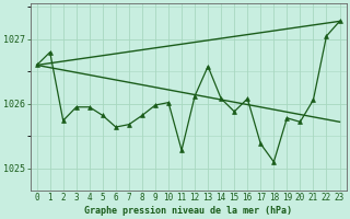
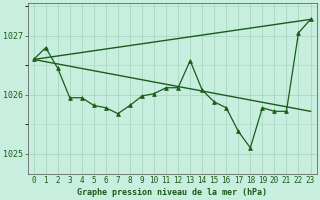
2: 1025.74 -> 1026.45
6: 1025.64 -> 1025.78
11: 1025.28 -> 1026.12
16: 1026.08 -> 1025.78
21: 1026.06 -> 1025.72
